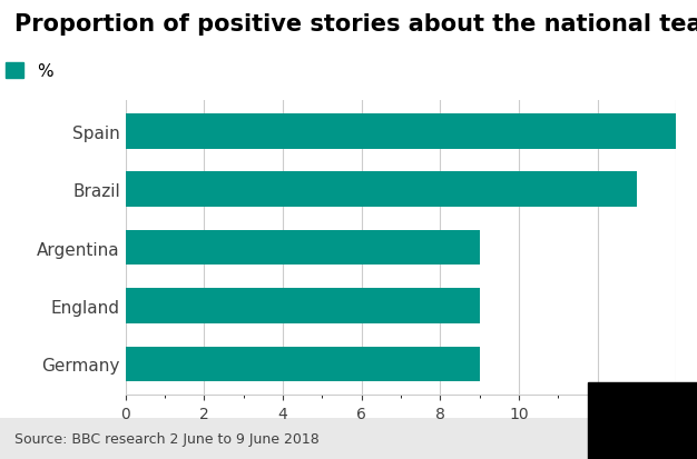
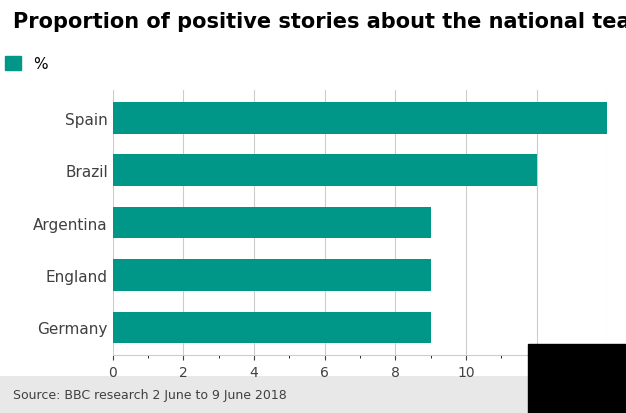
Brazil: 13 -> 12
